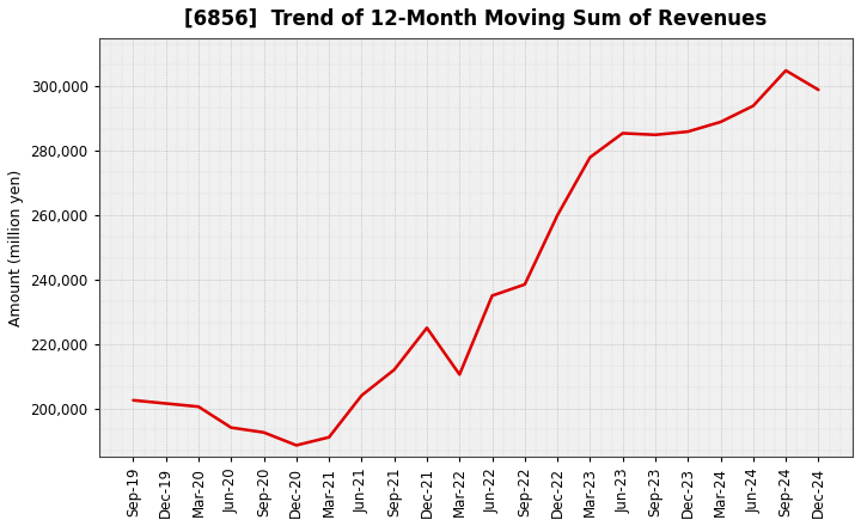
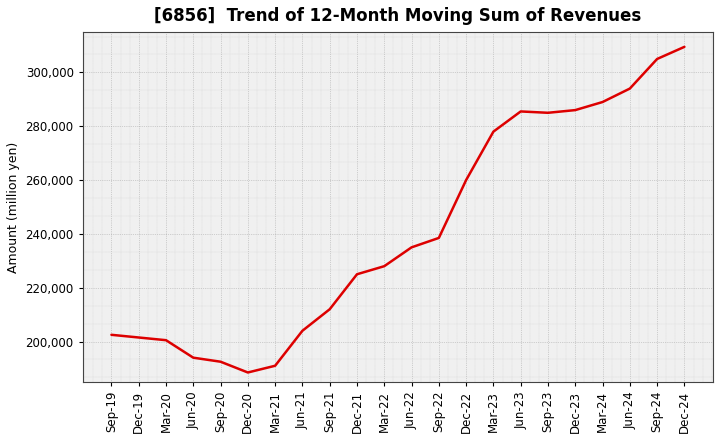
Mar-22: 210,500 -> 228,000
Dec-24: 299,000 -> 309,500
